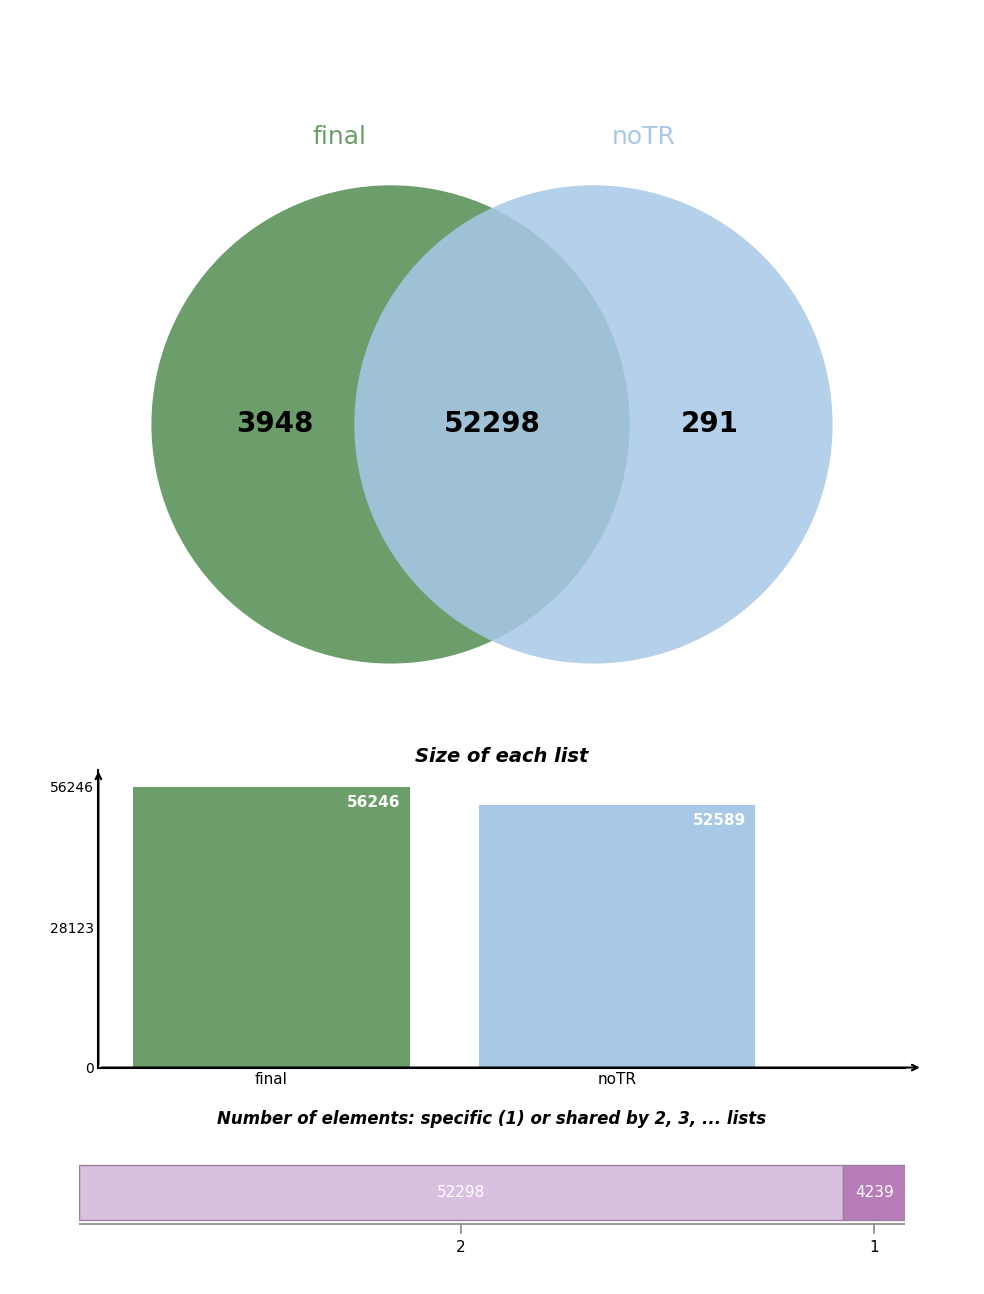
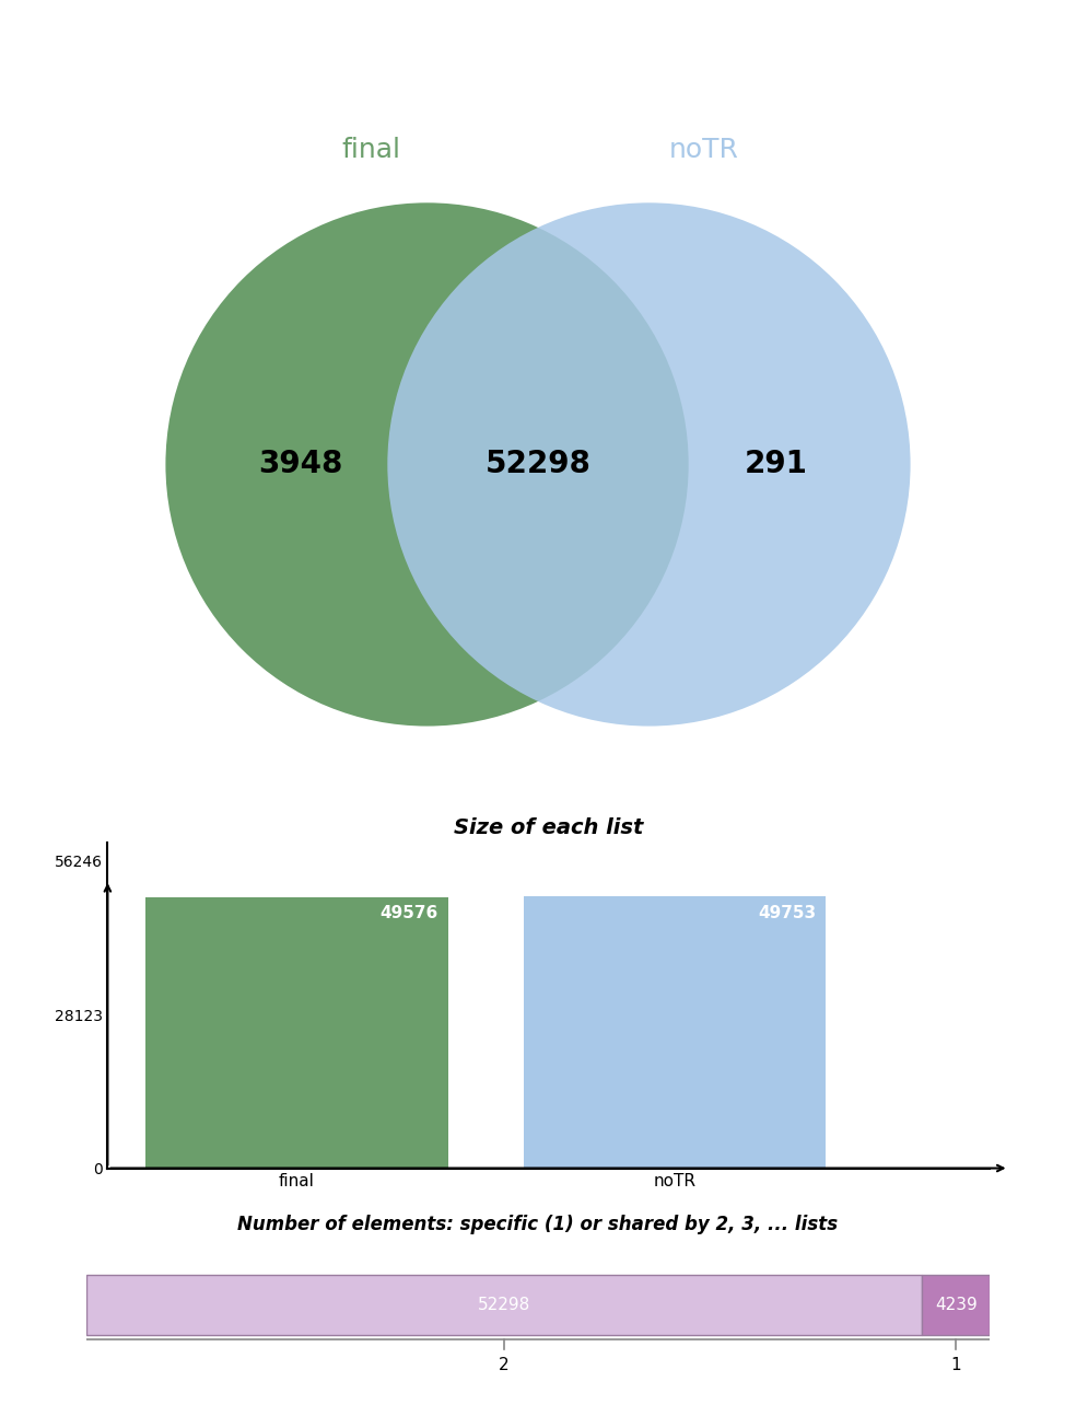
final: 56246 -> 49576
noTR: 52589 -> 49753
